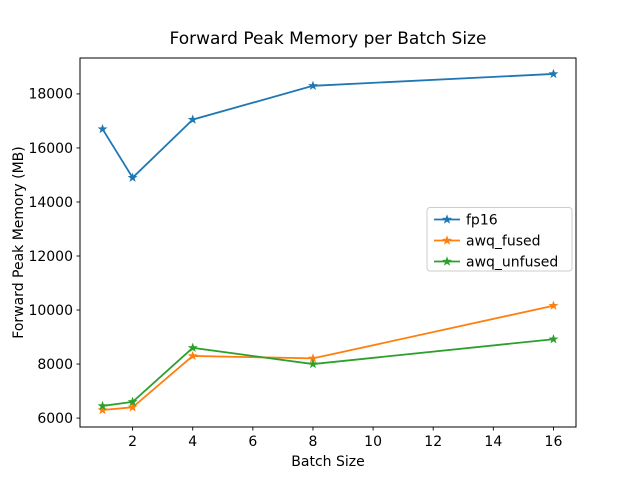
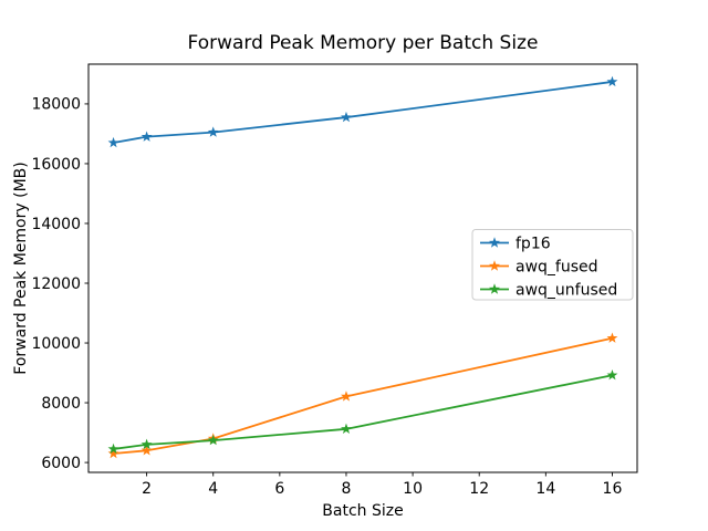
fp16/2: 14900 -> 16900
awq_fused/4: 8300 -> 6800
awq_unfused/4: 8600 -> 6700
fp16/8: 18300 -> 17600
awq_unfused/8: 8000 -> 7100
